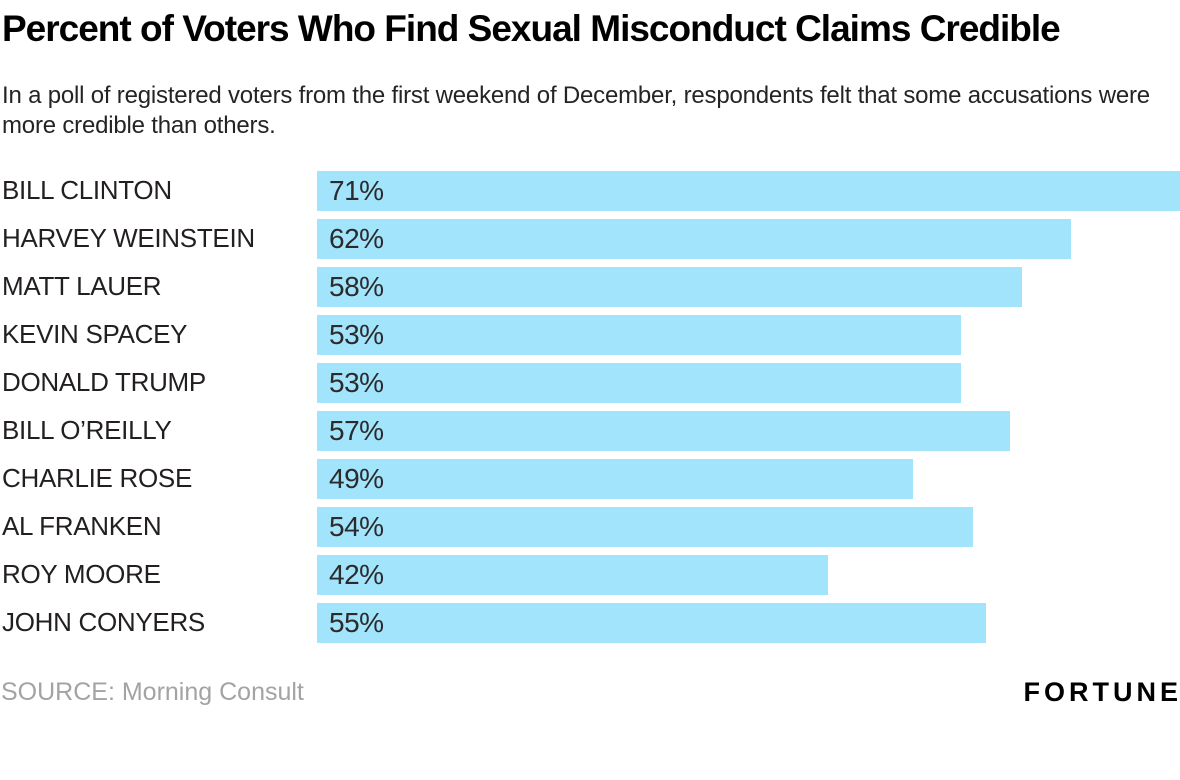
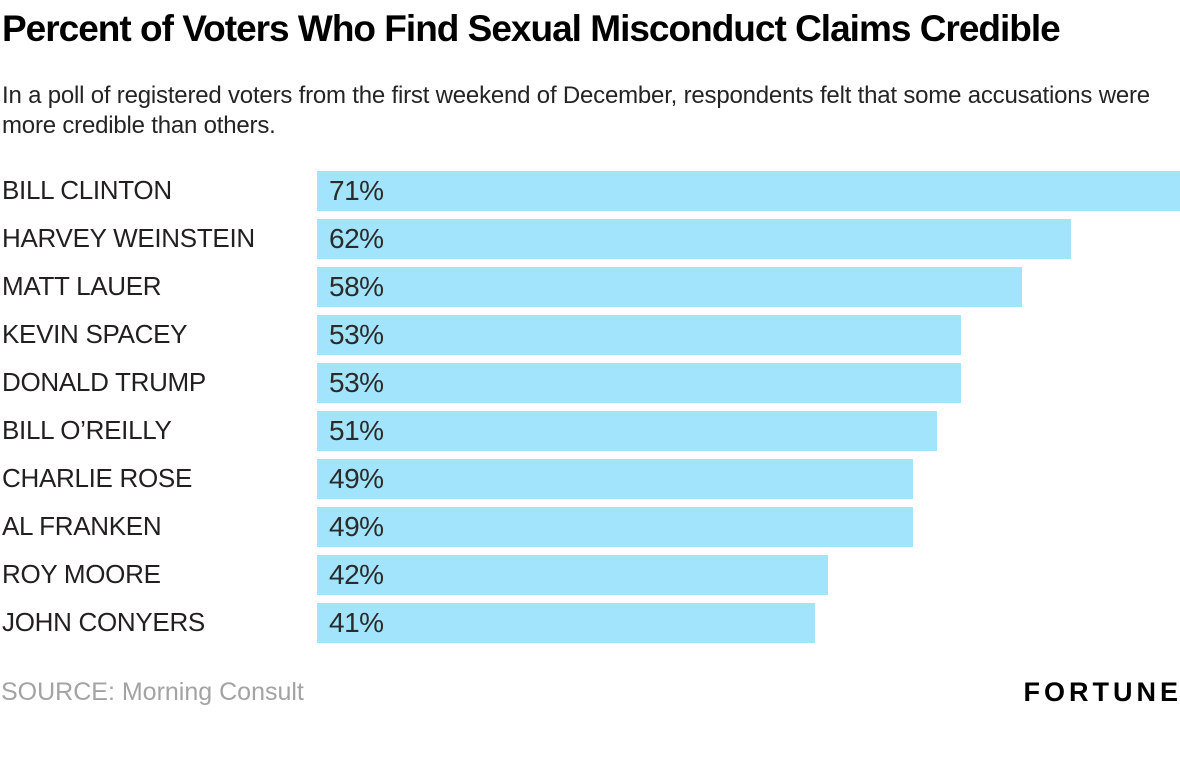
BILL O’REILLY: 57% -> 51%
AL FRANKEN: 54% -> 49%
JOHN CONYERS: 55% -> 41%
